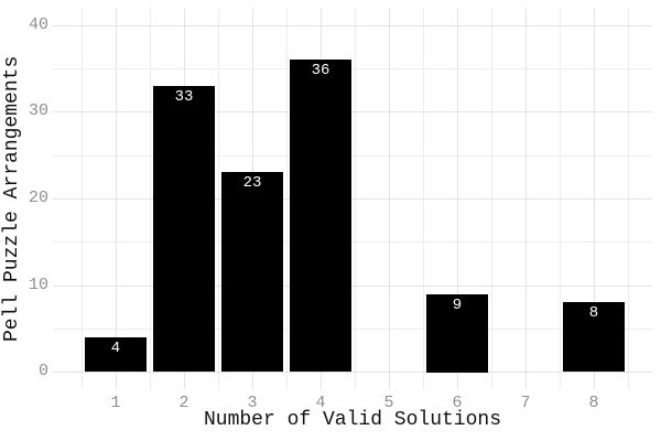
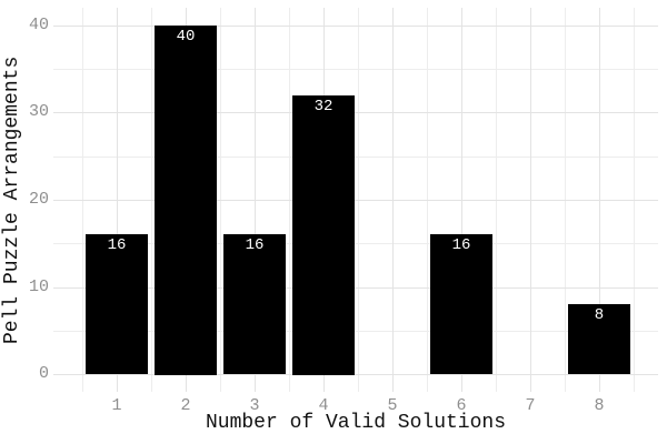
1: 4 -> 16
2: 33 -> 40
3: 23 -> 16
4: 36 -> 32
6: 9 -> 16
